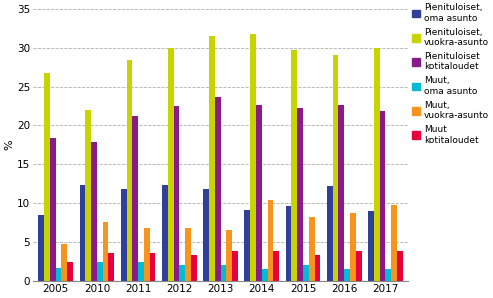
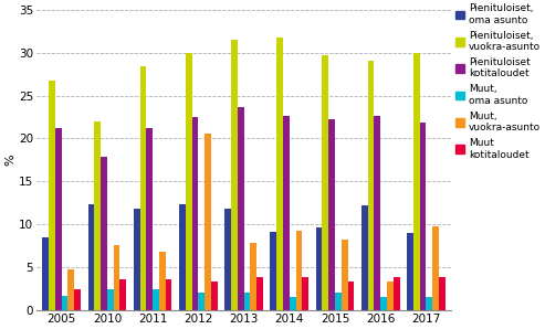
Pienituloiset kotitaloudet/2005: 18.4 -> 21.2
Muut, vuokra-asunto/2012: 6.8 -> 20.6
Muut, vuokra-asunto/2013: 6.6 -> 7.8
Muut, vuokra-asunto/2014: 10.4 -> 9.2
Muut, vuokra-asunto/2016: 8.7 -> 3.4
